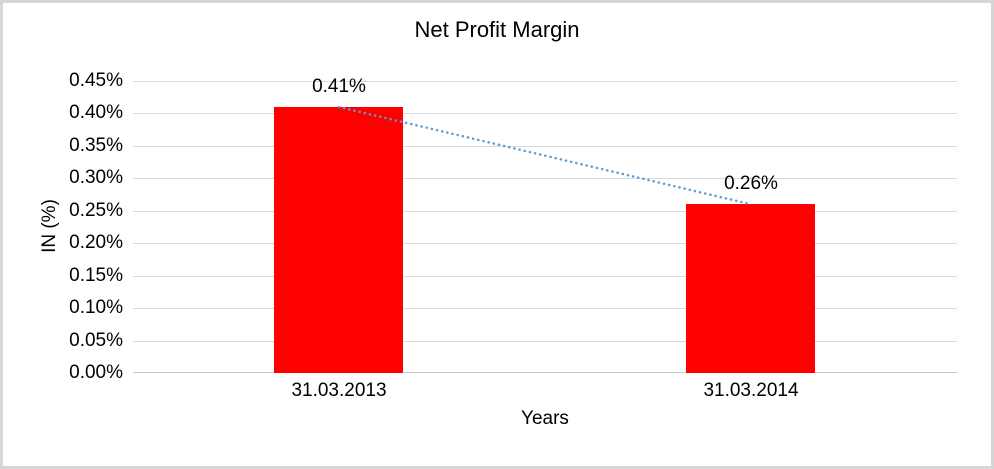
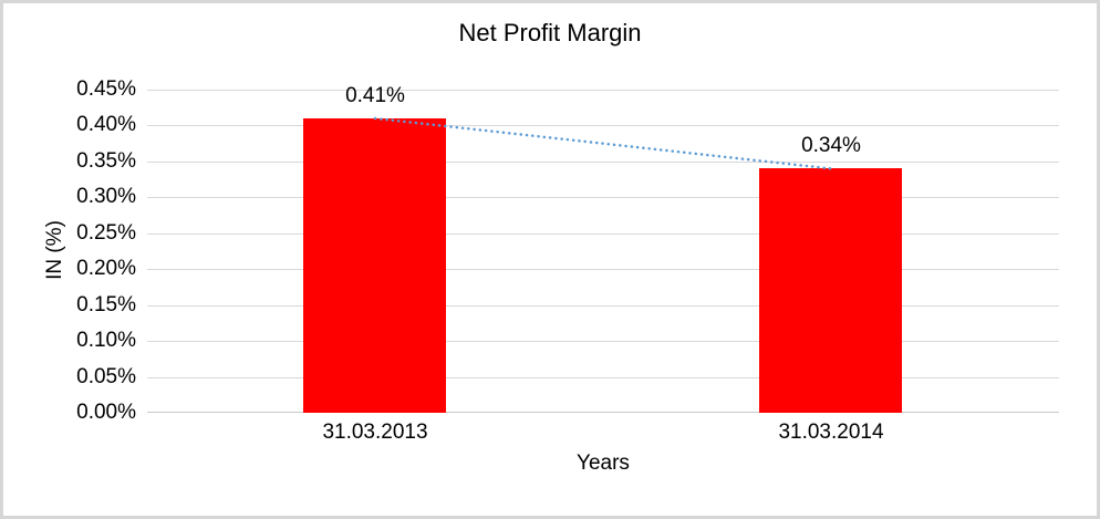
31.03.2014: 0.26% -> 0.34%
